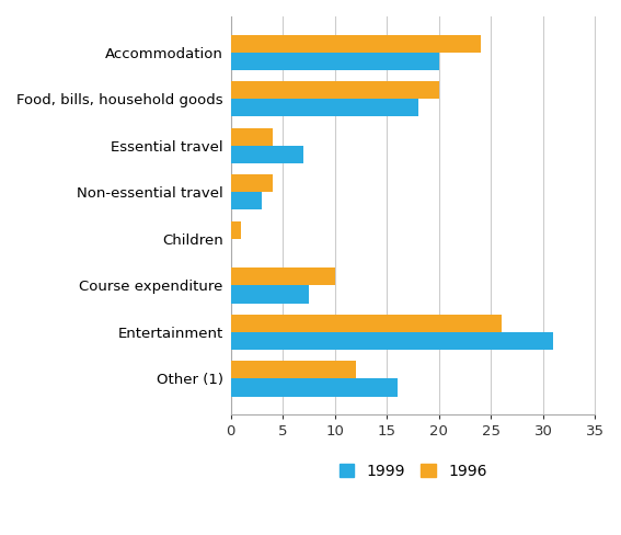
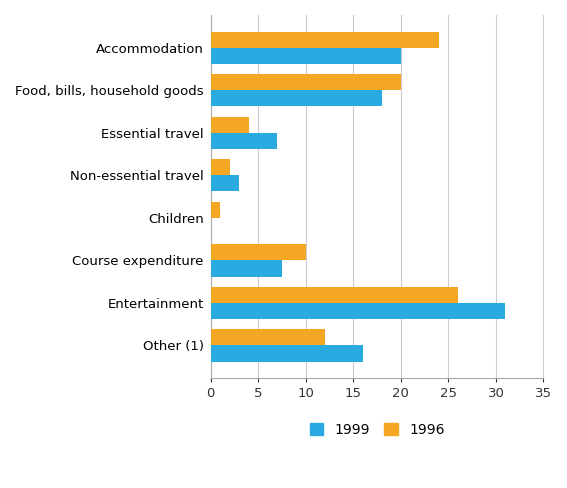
1996/Non-essential travel: 4 -> 2
